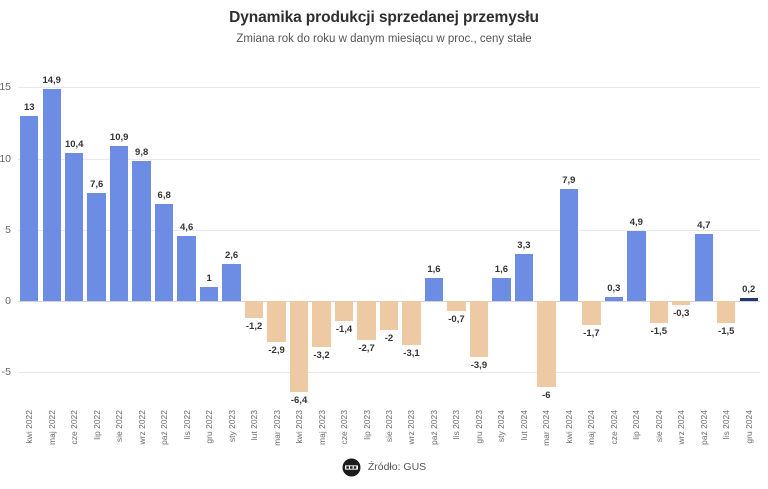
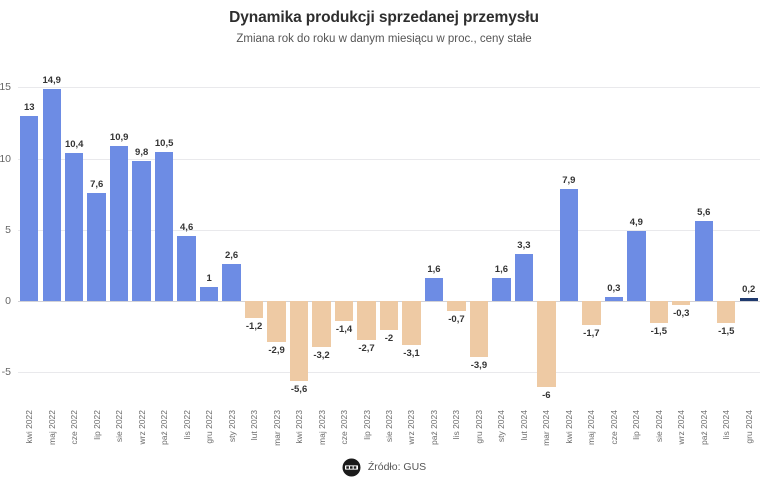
paź 2022: 6,8 -> 10,5
kwi 2023: -6,4 -> -5,6
paź 2024: 4,7 -> 5,6
